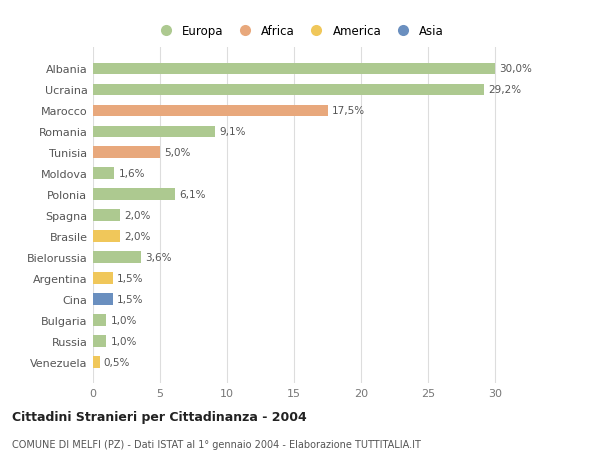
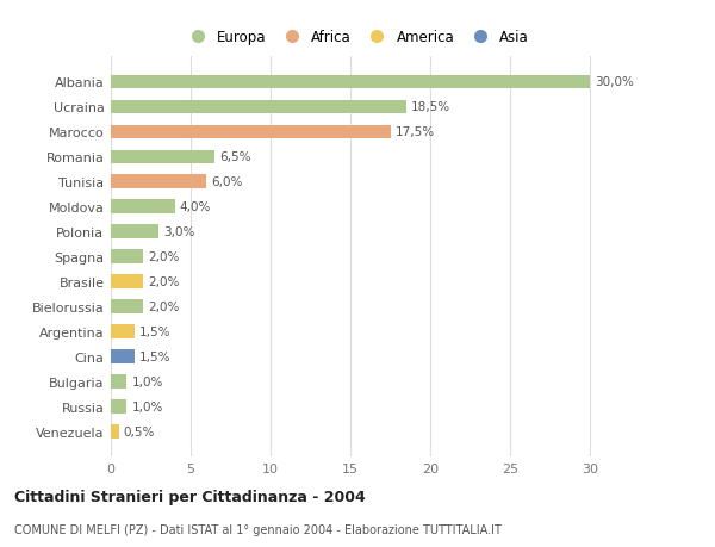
Ucraina: 29,2% -> 18,5%
Romania: 9,1% -> 6,5%
Tunisia: 5,0% -> 6,0%
Moldova: 1,6% -> 4,0%
Polonia: 6,1% -> 3,0%
Bielorussia: 3,6% -> 2,0%
